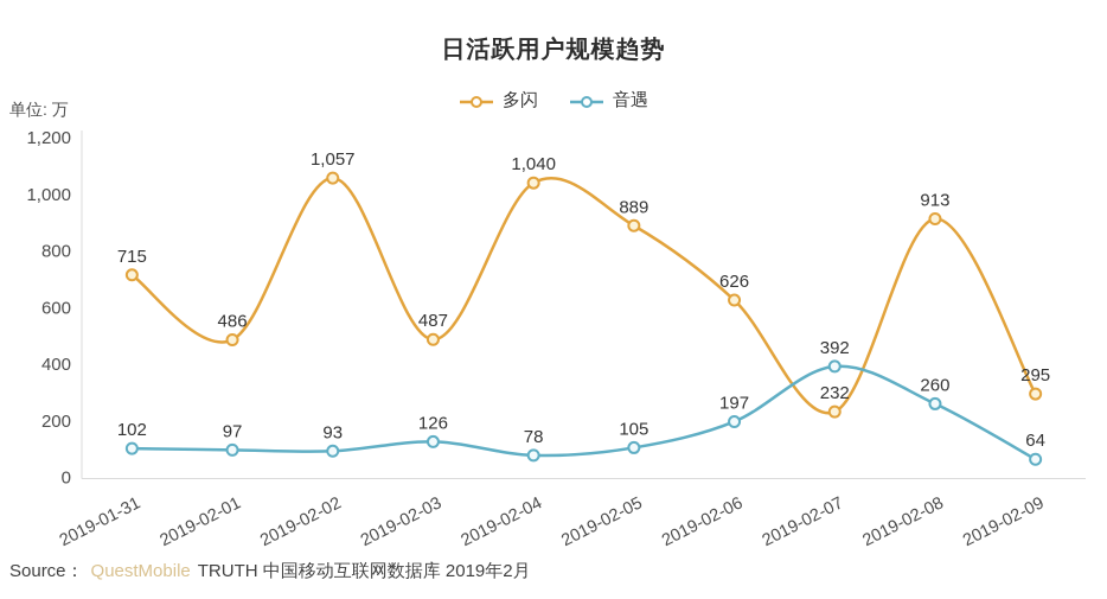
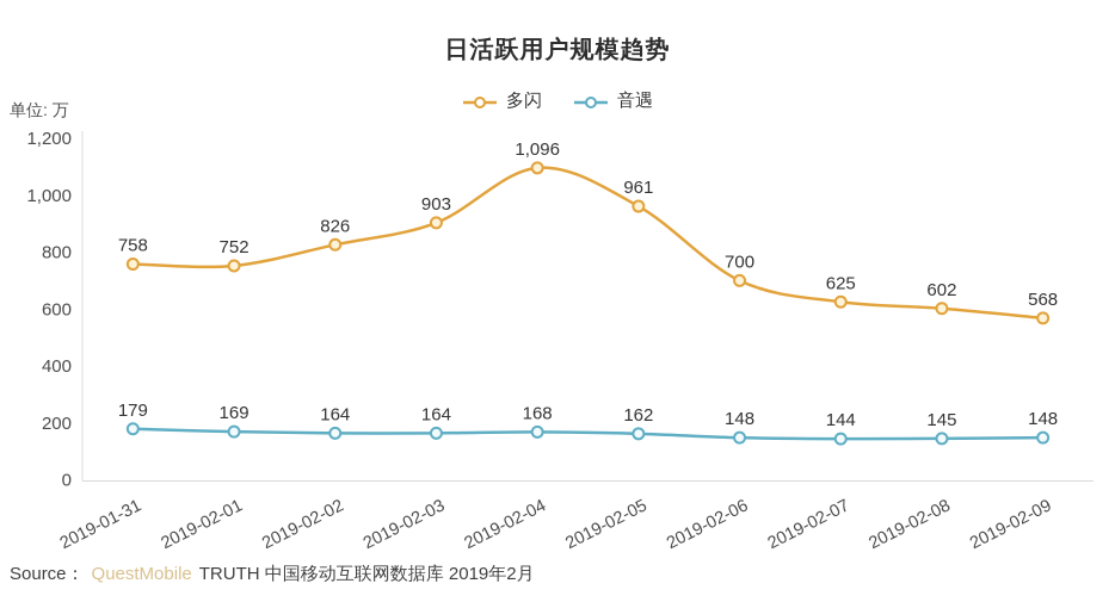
多闪/2019-01-31: 715 -> 758
音遇/2019-01-31: 102 -> 179
多闪/2019-02-01: 486 -> 752
音遇/2019-02-01: 97 -> 169
多闪/2019-02-02: 1,057 -> 826
音遇/2019-02-02: 93 -> 164
多闪/2019-02-03: 487 -> 903
音遇/2019-02-03: 126 -> 164
多闪/2019-02-04: 1,040 -> 1,096
音遇/2019-02-04: 78 -> 168
多闪/2019-02-05: 889 -> 961
音遇/2019-02-05: 105 -> 162
多闪/2019-02-06: 626 -> 700
音遇/2019-02-06: 197 -> 148
多闪/2019-02-07: 232 -> 625
音遇/2019-02-07: 392 -> 144
多闪/2019-02-08: 913 -> 602
音遇/2019-02-08: 260 -> 145
多闪/2019-02-09: 295 -> 568
音遇/2019-02-09: 64 -> 148
